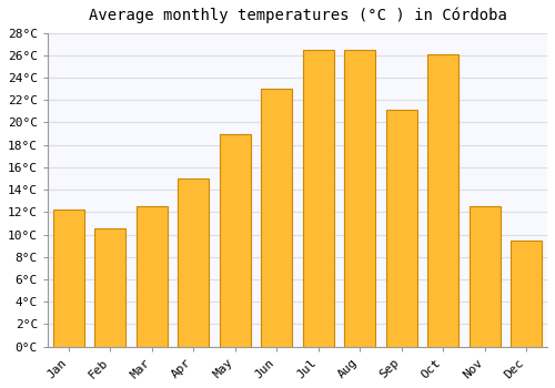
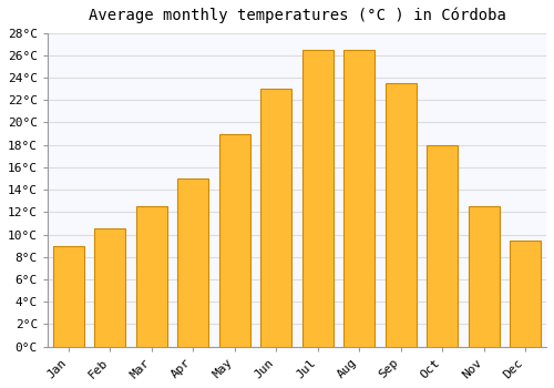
Jan: 12.2°C -> 9.0°C
Sep: 21.1°C -> 23.5°C
Oct: 26.1°C -> 18.0°C
